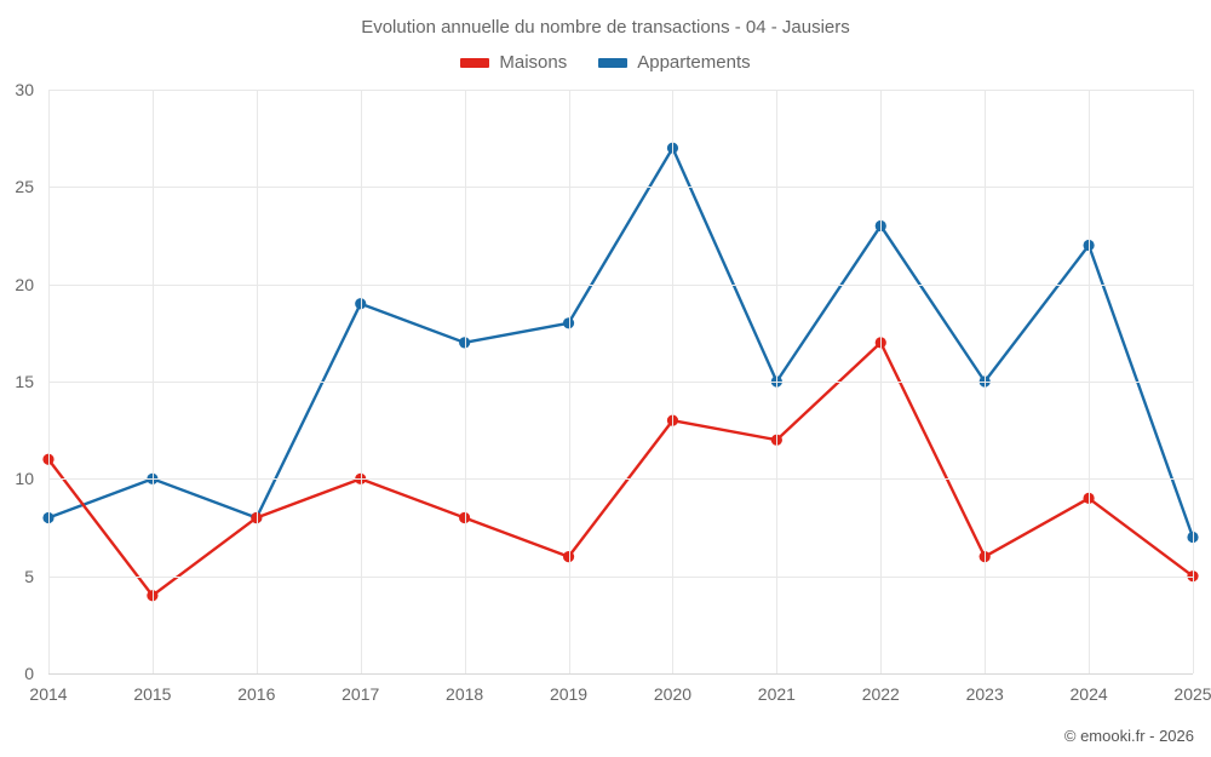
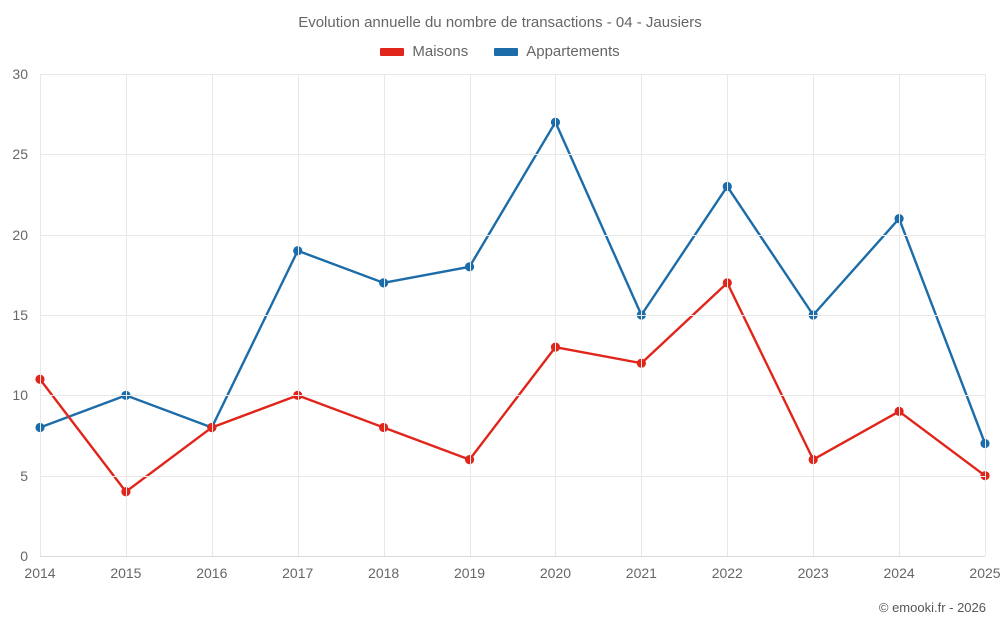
Appartements/2024: 22 -> 21
